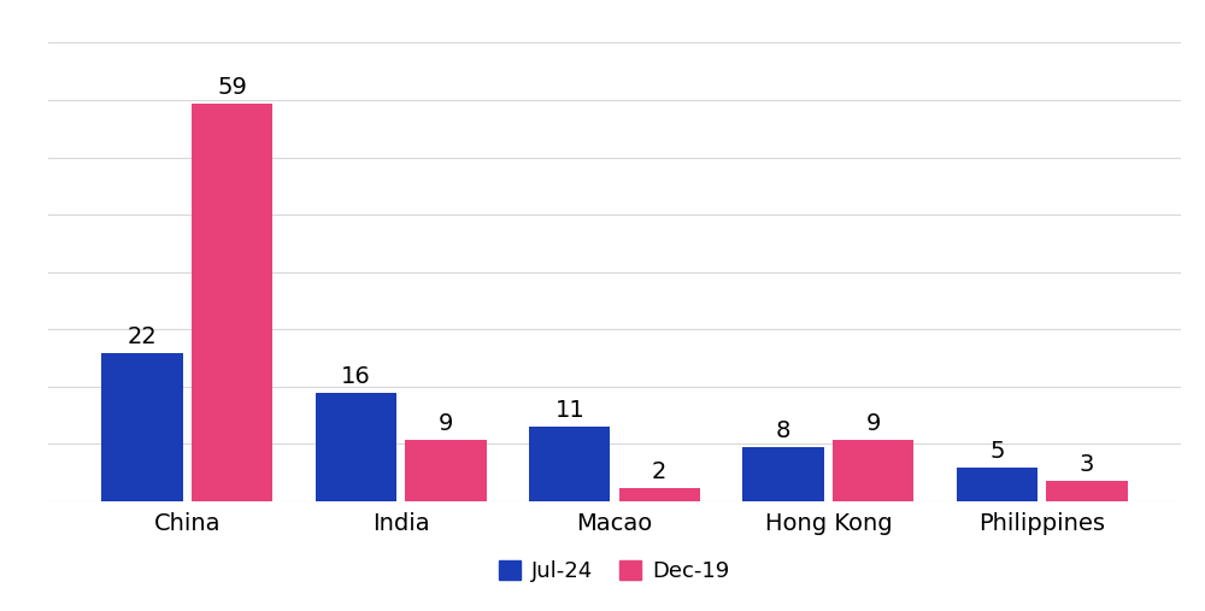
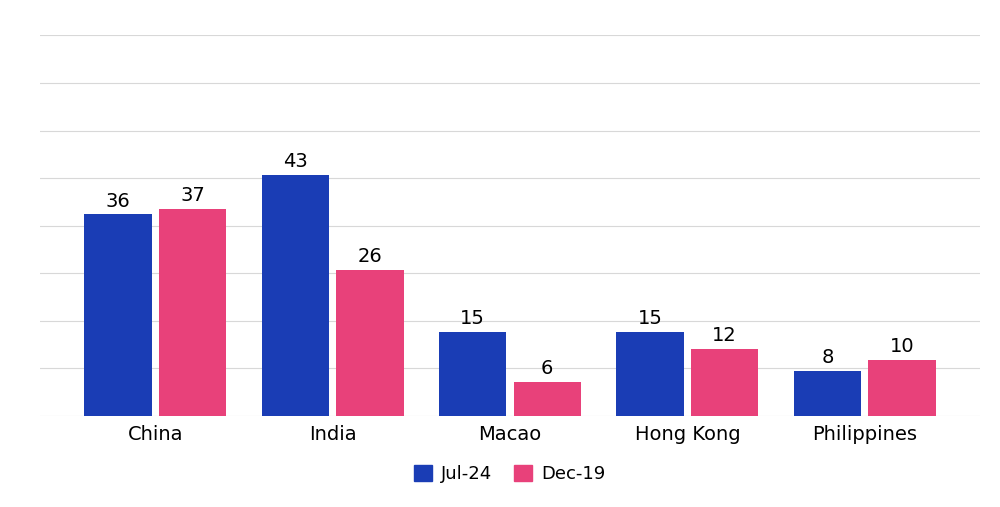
Jul-24/China: 22 -> 36
Dec-19/China: 59 -> 37
Jul-24/India: 16 -> 43
Dec-19/India: 9 -> 26
Jul-24/Macao: 11 -> 15
Dec-19/Macao: 2 -> 6
Jul-24/Hong Kong: 8 -> 15
Dec-19/Hong Kong: 9 -> 12
Jul-24/Philippines: 5 -> 8
Dec-19/Philippines: 3 -> 10
